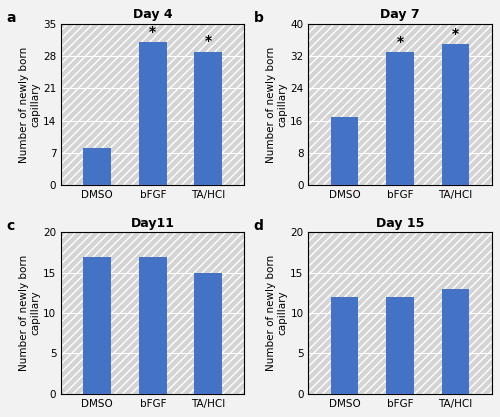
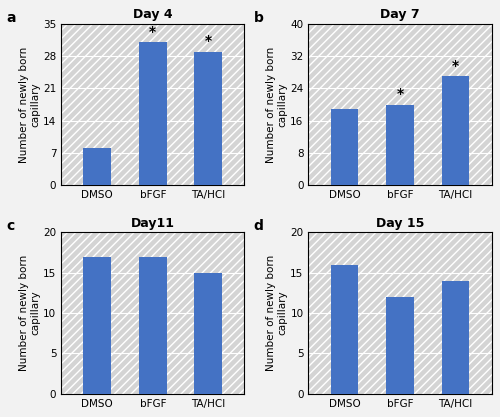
Day 7/DMSO: 17 -> 19
Day 7/bFGF: 33 -> 20
Day 7/TA/HCl: 35 -> 27
Day 15/DMSO: 12 -> 16
Day 15/TA/HCl: 13 -> 14
